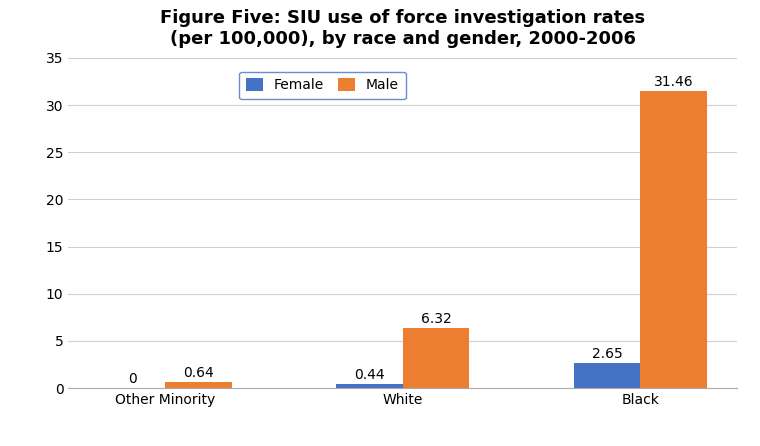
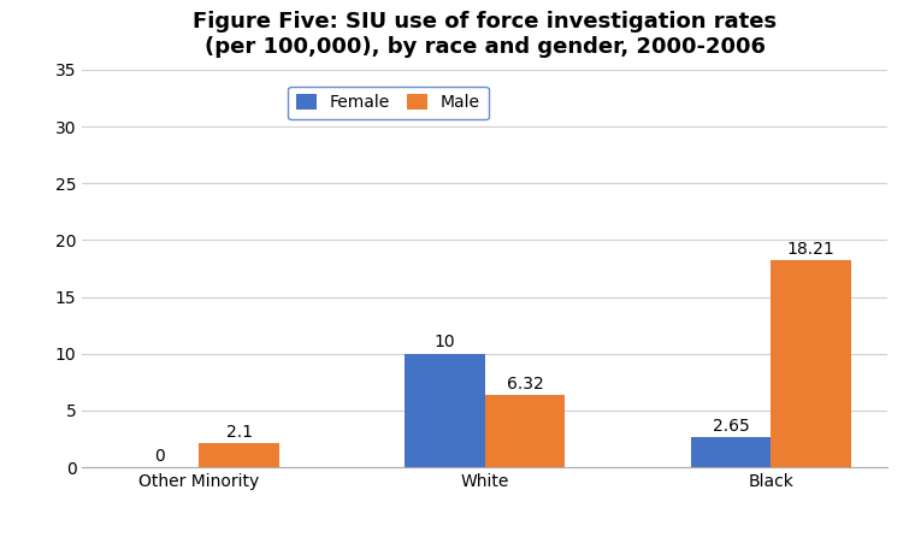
Male/Other Minority: 0.64 -> 2.1
Female/White: 0.44 -> 10
Male/Black: 31.46 -> 18.21
